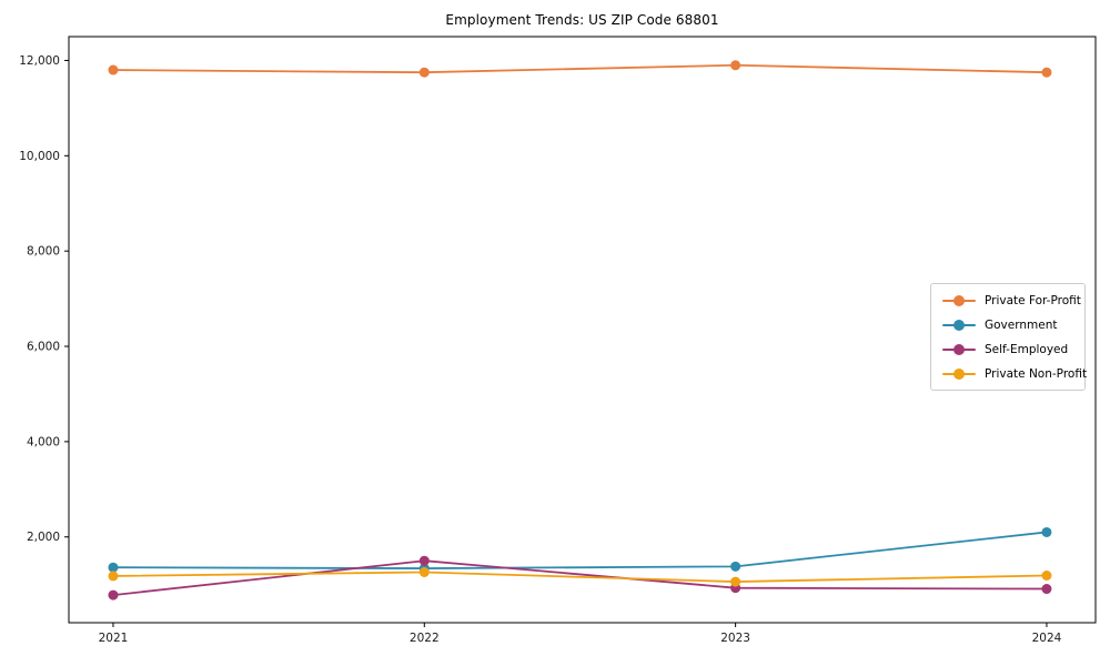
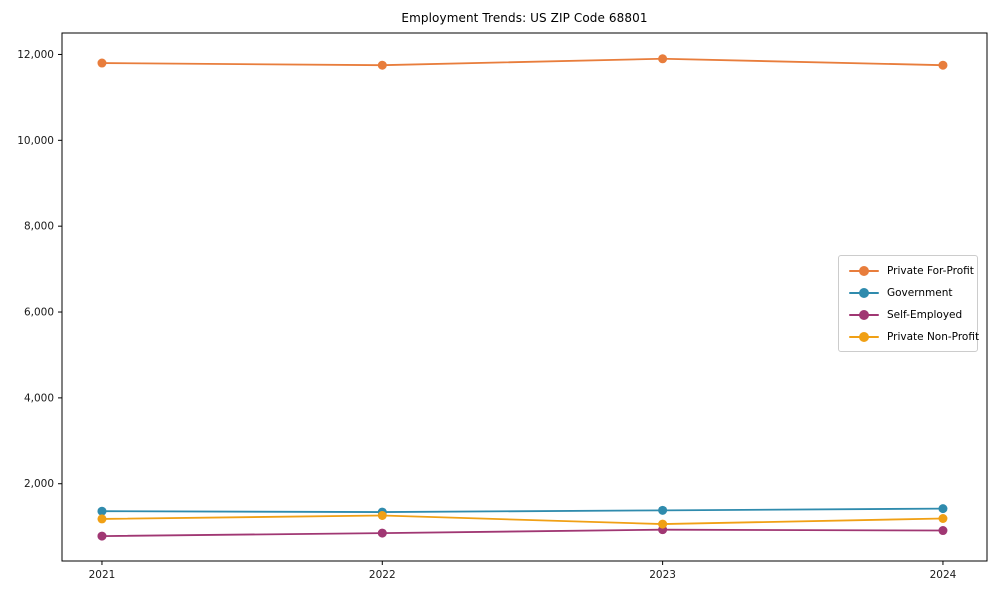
Self-Employed/2022: 1500 -> 800
Government/2024: 2100 -> 1400
